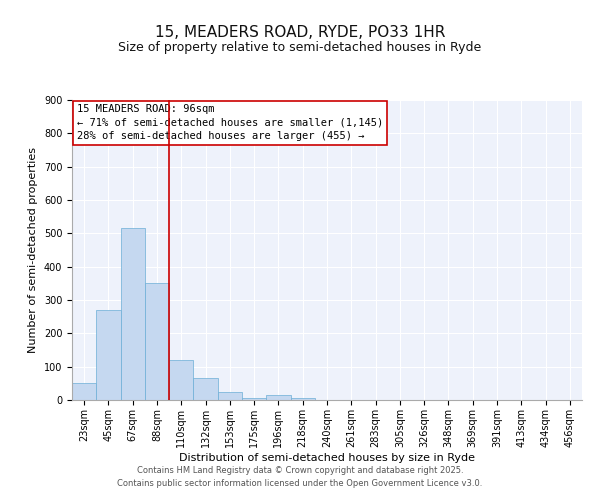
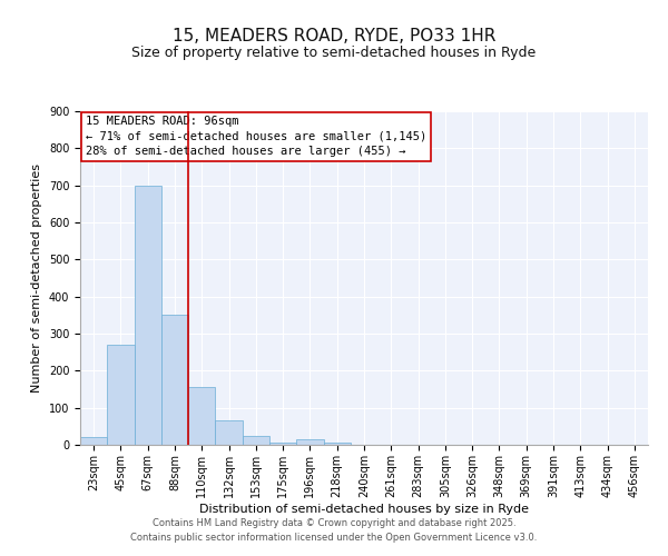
23sqm: 50 -> 20
67sqm: 515 -> 700
110sqm: 120 -> 155
